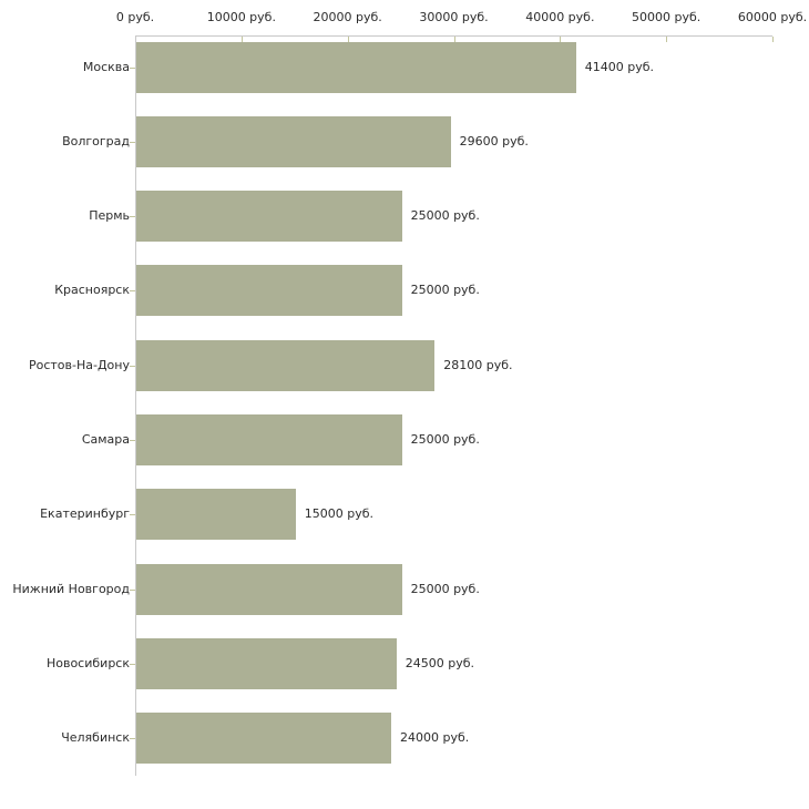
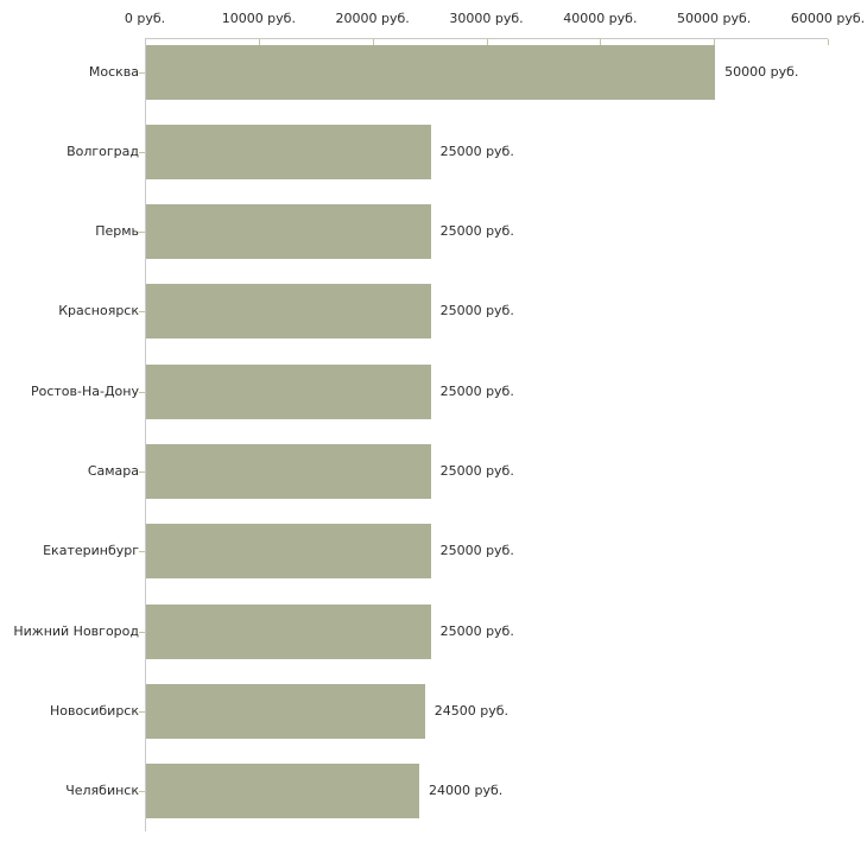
Москва: 41400 -> 50000
Волгоград: 29600 -> 25000
Ростов-На-Дону: 28100 -> 25000
Екатеринбург: 15000 -> 25000
